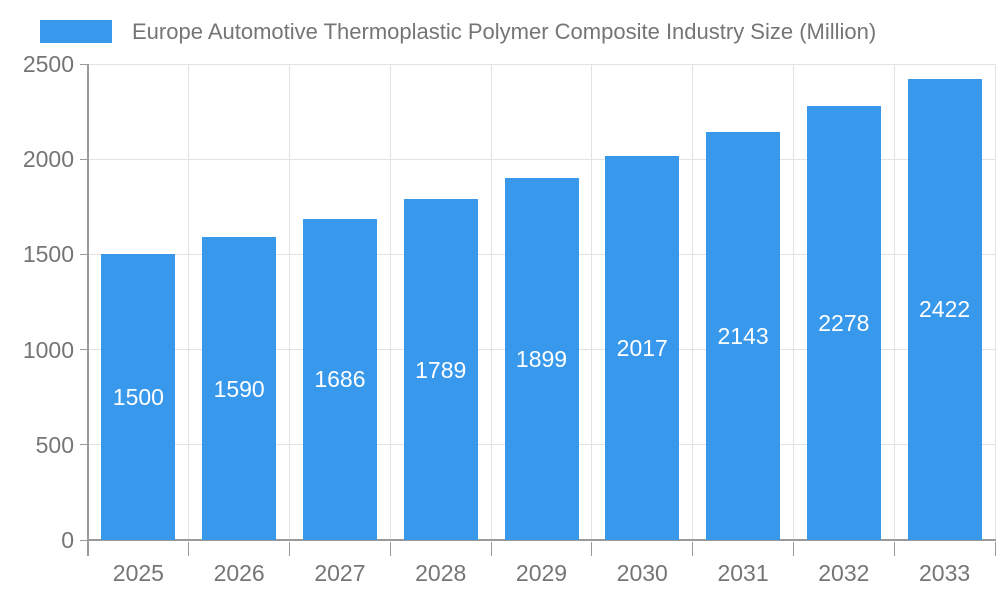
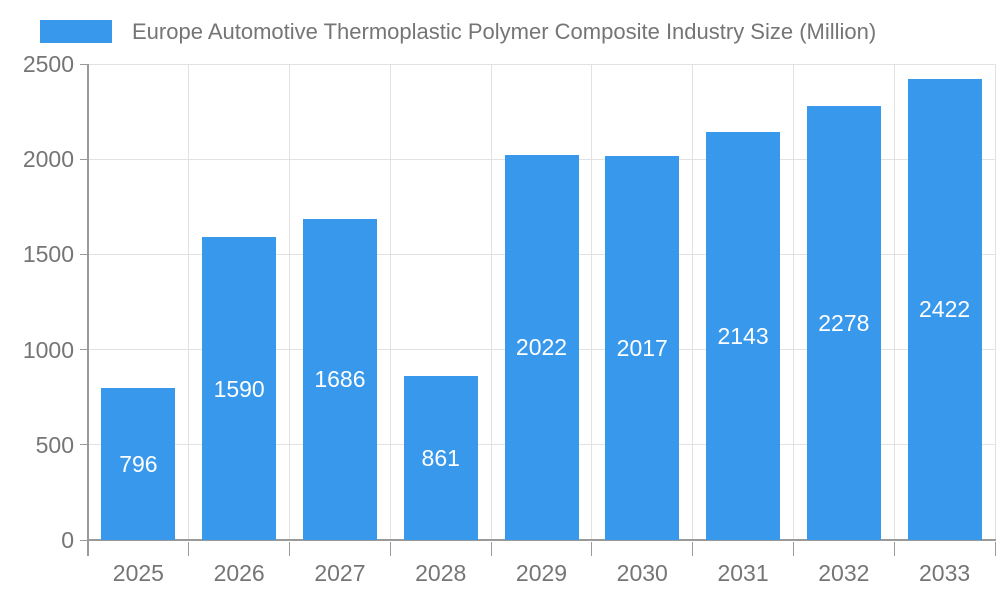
2025: 1500 -> 796
2028: 1789 -> 861
2029: 1899 -> 2022
